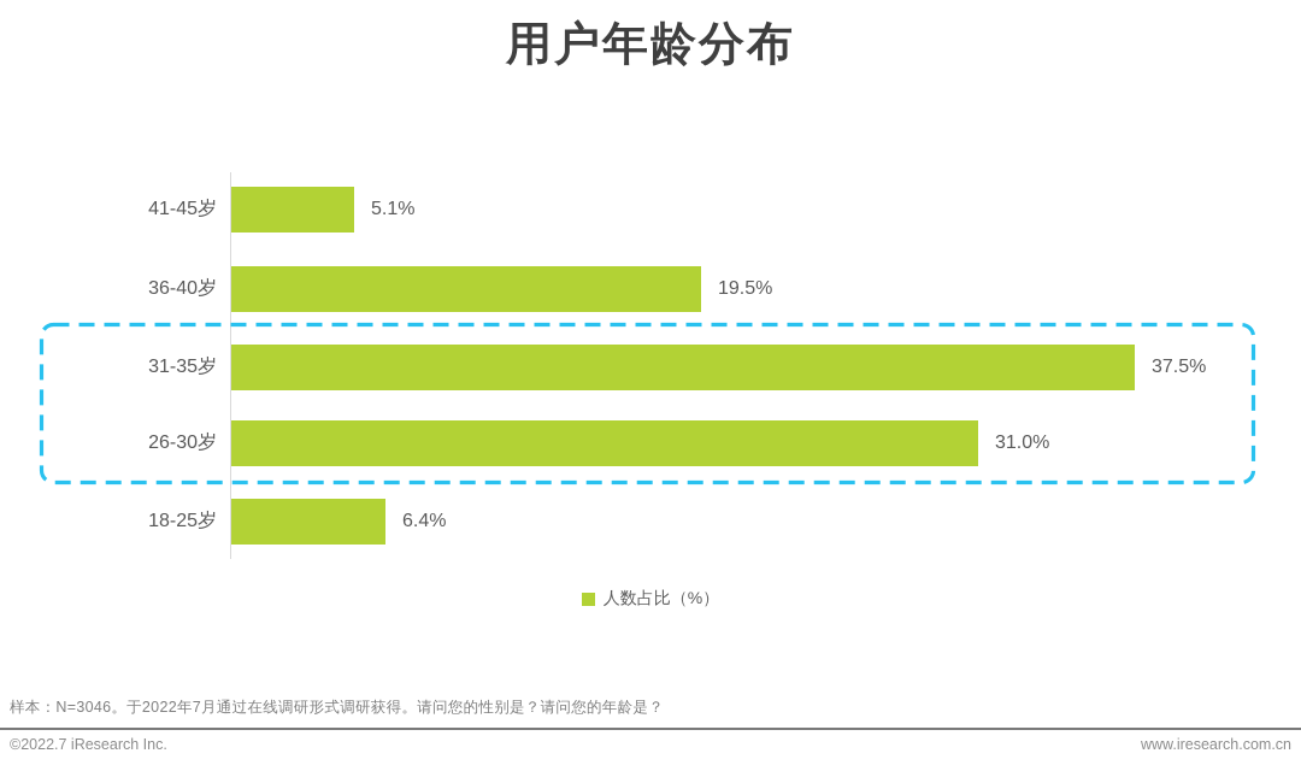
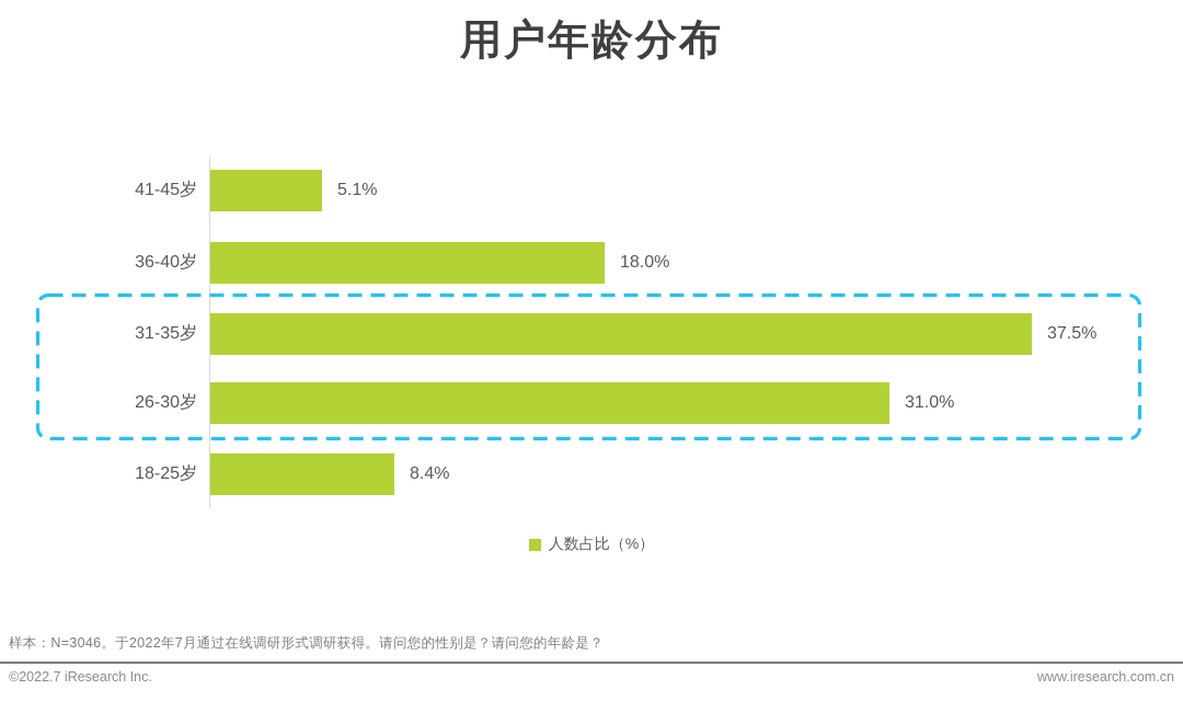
36-40岁: 19.5% -> 18.0%
18-25岁: 6.4% -> 8.4%
